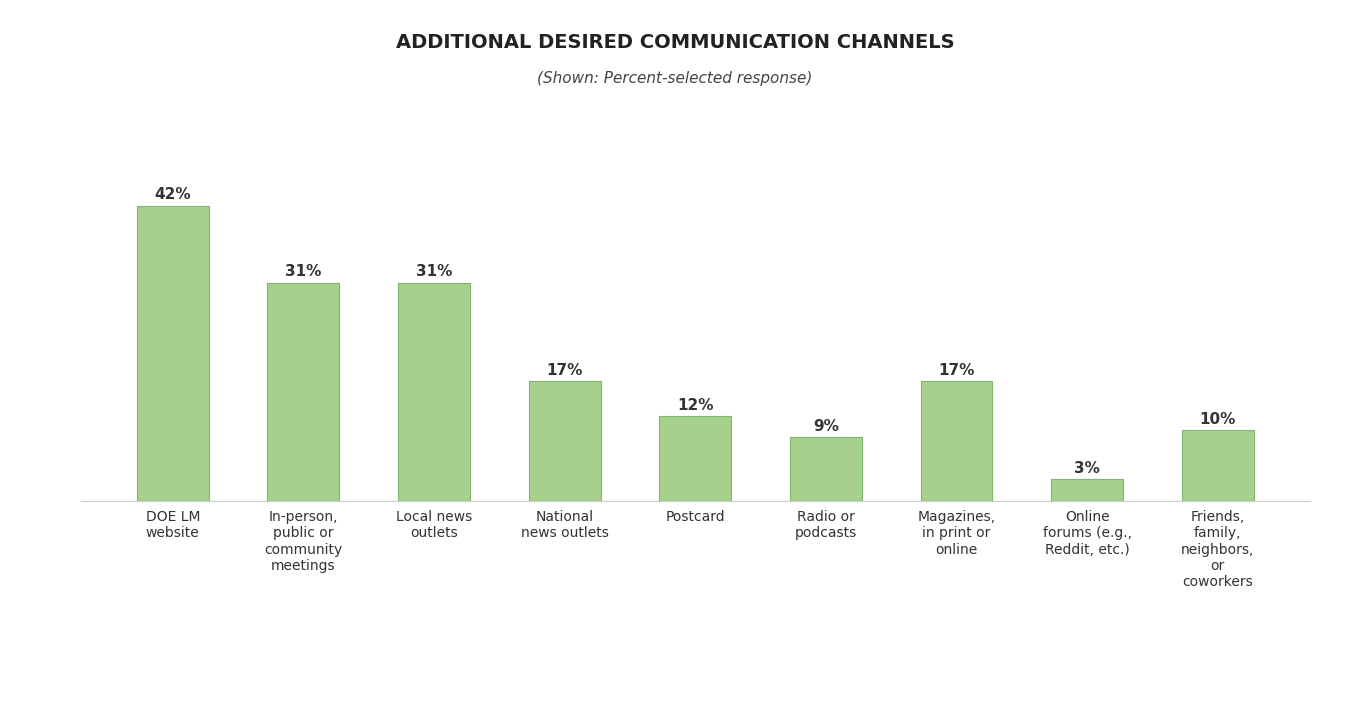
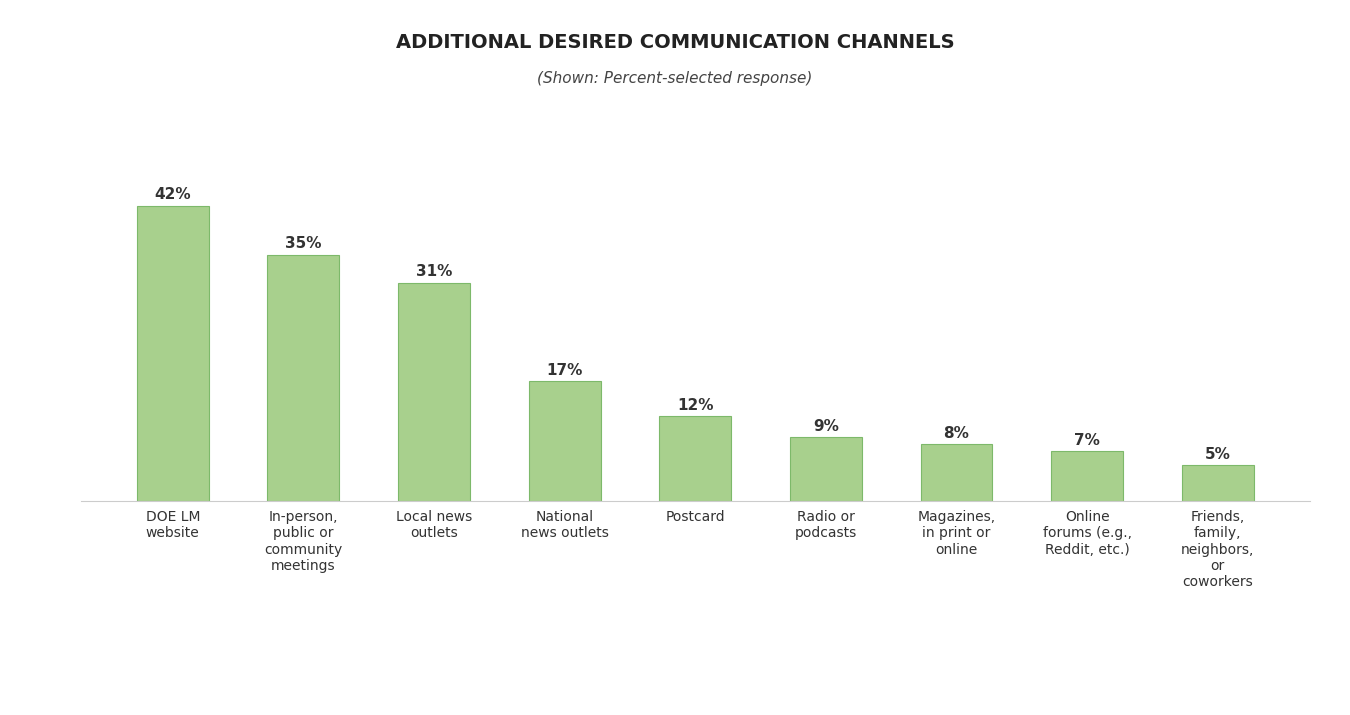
In-person, public or community meetings: 31% -> 35%
Magazines, in print or online: 17% -> 8%
Online forums (e.g., Reddit, etc.): 3% -> 7%
Friends, family, neighbors, or coworkers: 10% -> 5%
